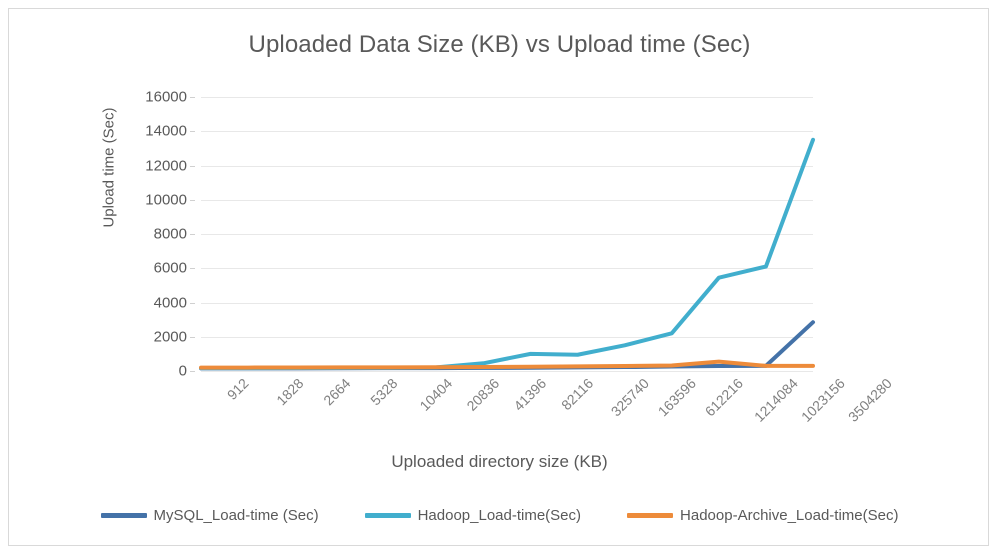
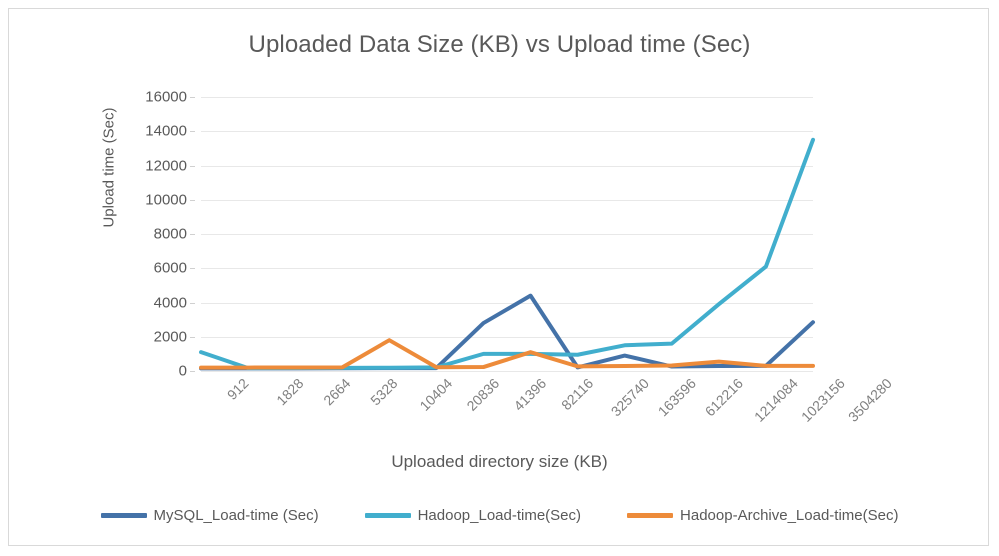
Hadoop_Load-time(Sec)/912: 200 -> 1100
Hadoop-Archive_Load-time(Sec)/10404: 200 -> 1800
MySQL_Load-time (Sec)/41396: 200 -> 2800
Hadoop_Load-time(Sec)/41396: 400 -> 1000
MySQL_Load-time (Sec)/82116: 200 -> 4400
Hadoop-Archive_Load-time(Sec)/82116: 200 -> 1100
MySQL_Load-time (Sec)/163596: 200 -> 900
Hadoop_Load-time(Sec)/612216: 2200 -> 1600
Hadoop_Load-time(Sec)/1214084: 5400 -> 3900
